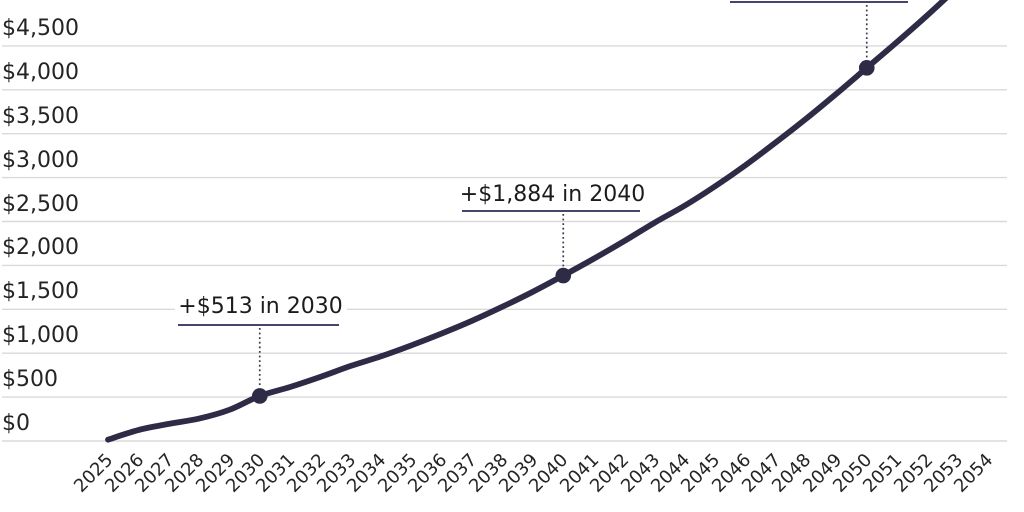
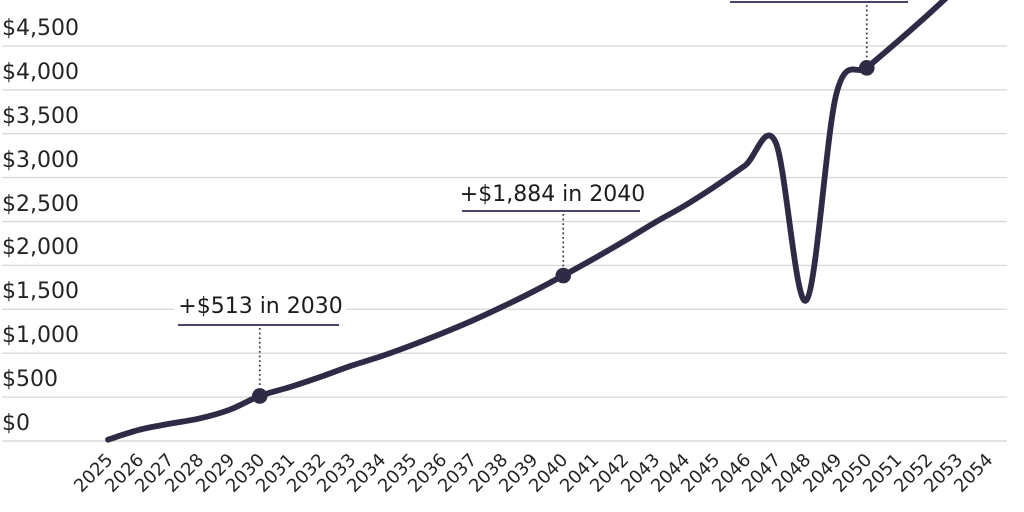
2048: $3700 -> $1600
